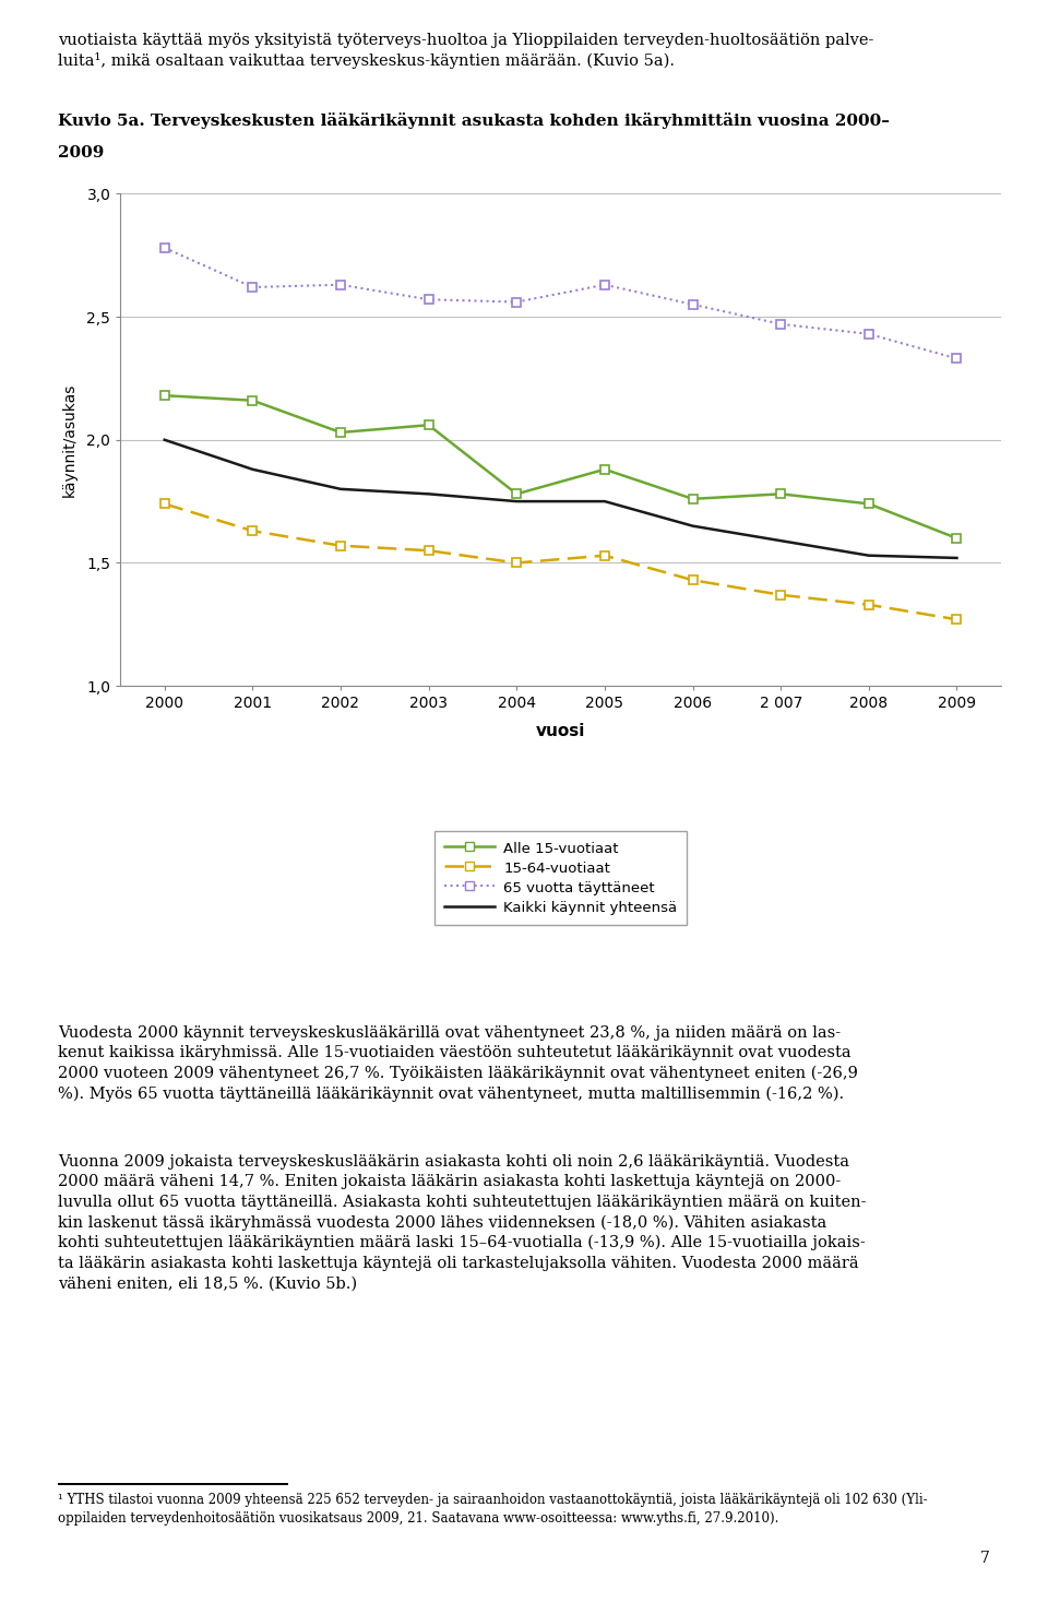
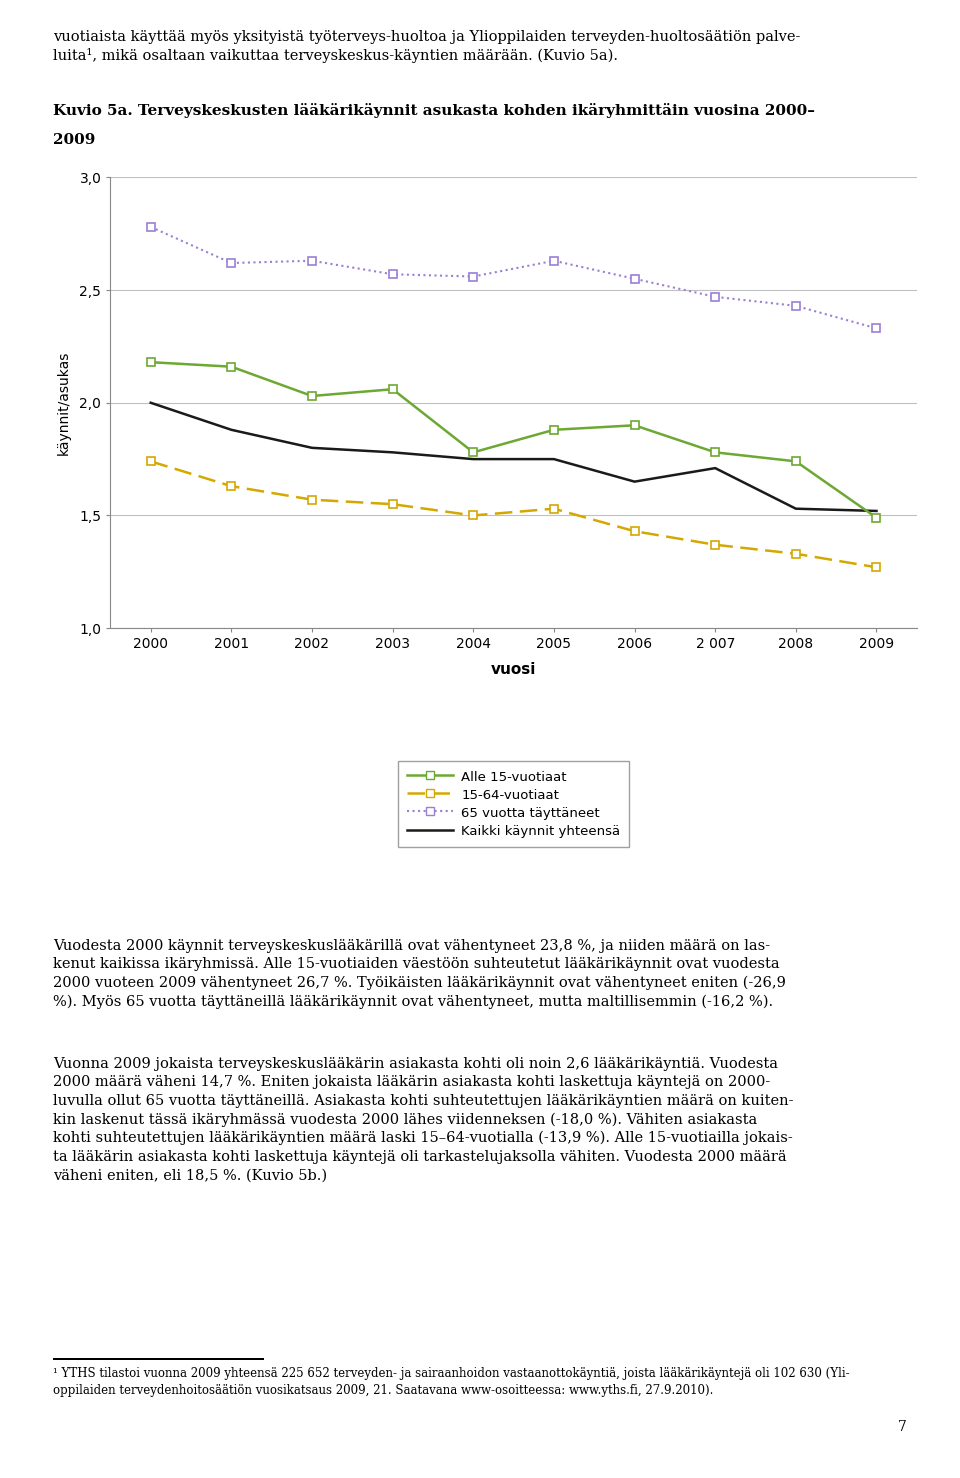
Alle 15-vuotiaat/2006: 1,76 -> 1,90
Kaikki käynnit yhteensä/2 007: 1,59 -> 1,71
Alle 15-vuotiaat/2009: 1,60 -> 1,49
